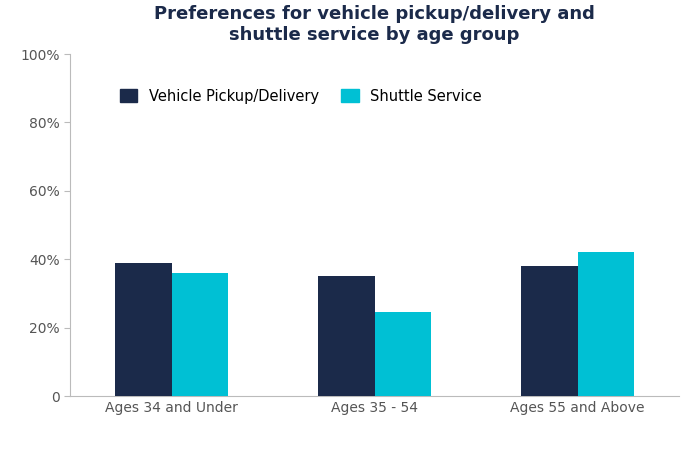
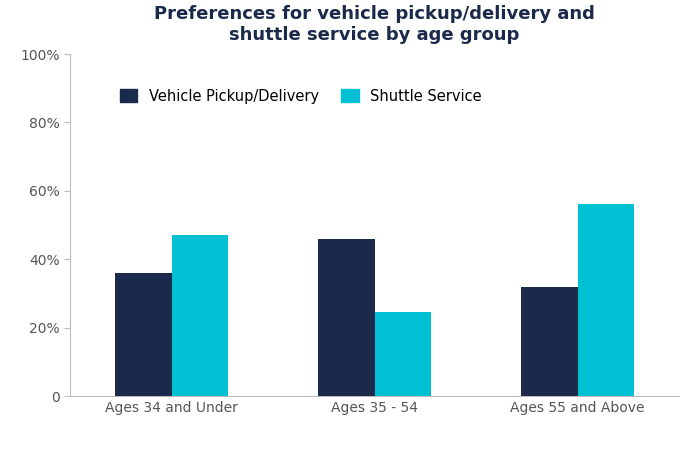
Vehicle Pickup/Delivery/Ages 34 and Under: 39% -> 36%
Shuttle Service/Ages 34 and Under: 36.0% -> 47.0%
Vehicle Pickup/Delivery/Ages 35 - 54: 35% -> 46%
Vehicle Pickup/Delivery/Ages 55 and Above: 38% -> 32%
Shuttle Service/Ages 55 and Above: 42.0% -> 56.0%
